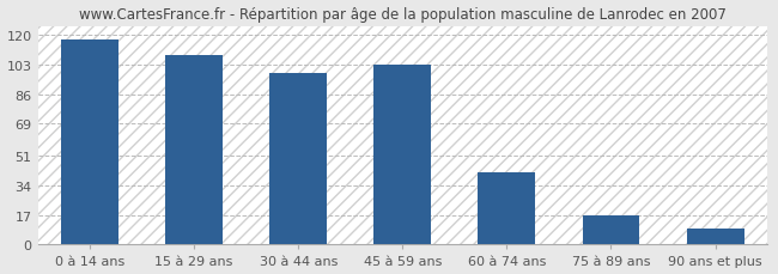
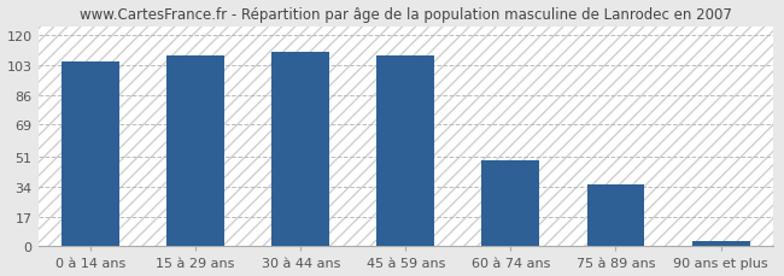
0 à 14 ans: 117 -> 105
30 à 44 ans: 98 -> 110
45 à 59 ans: 103 -> 108
60 à 74 ans: 41 -> 49
75 à 89 ans: 17 -> 35
90 ans et plus: 9 -> 3
